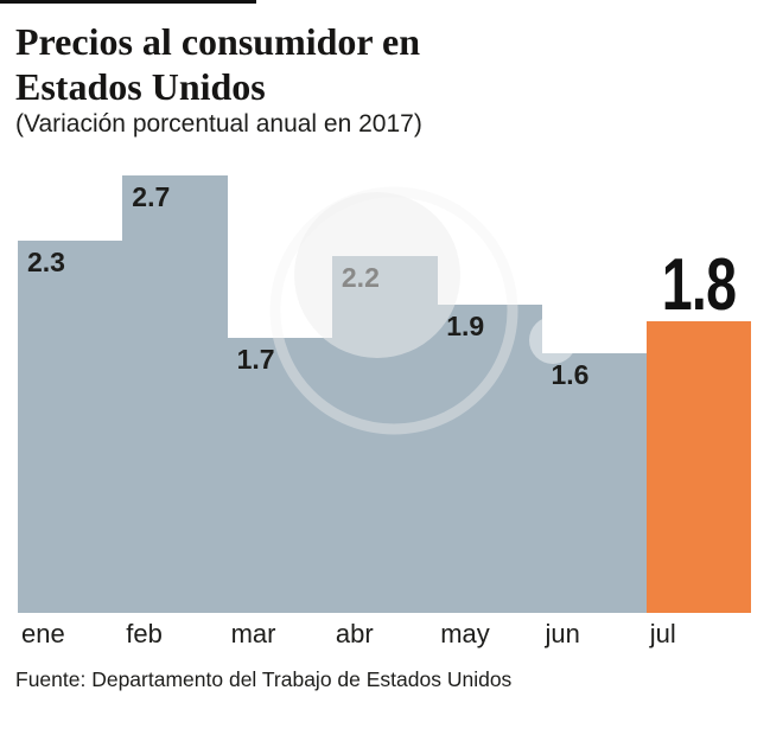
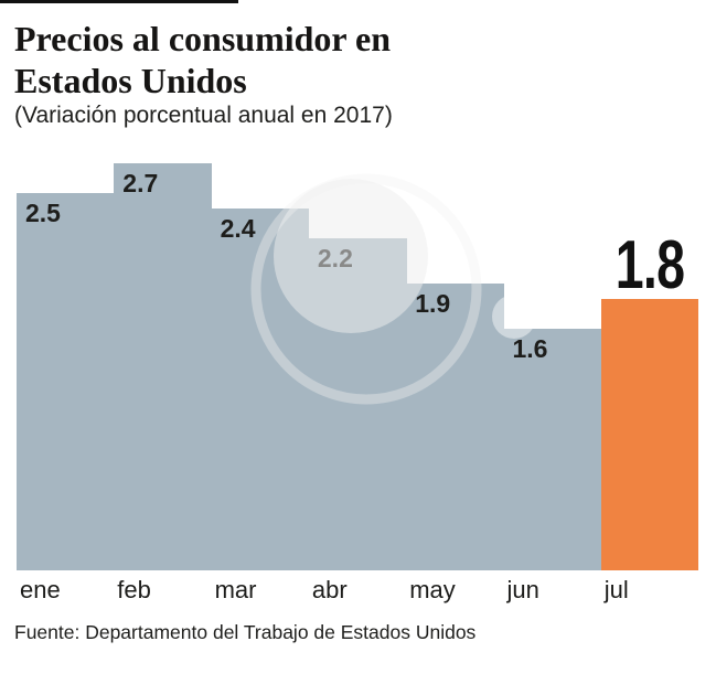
ene: 2.3 -> 2.5
mar: 1.7 -> 2.4
